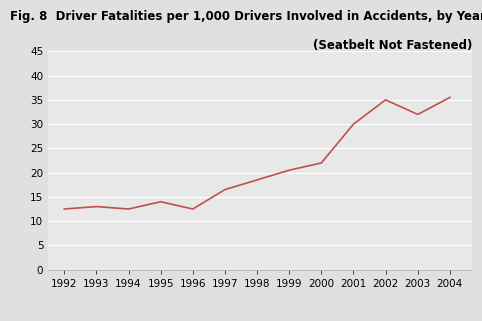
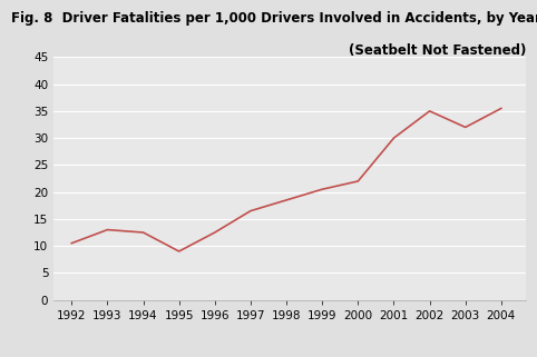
1992: 12.5 -> 10.5
1995: 14.0 -> 9.0
